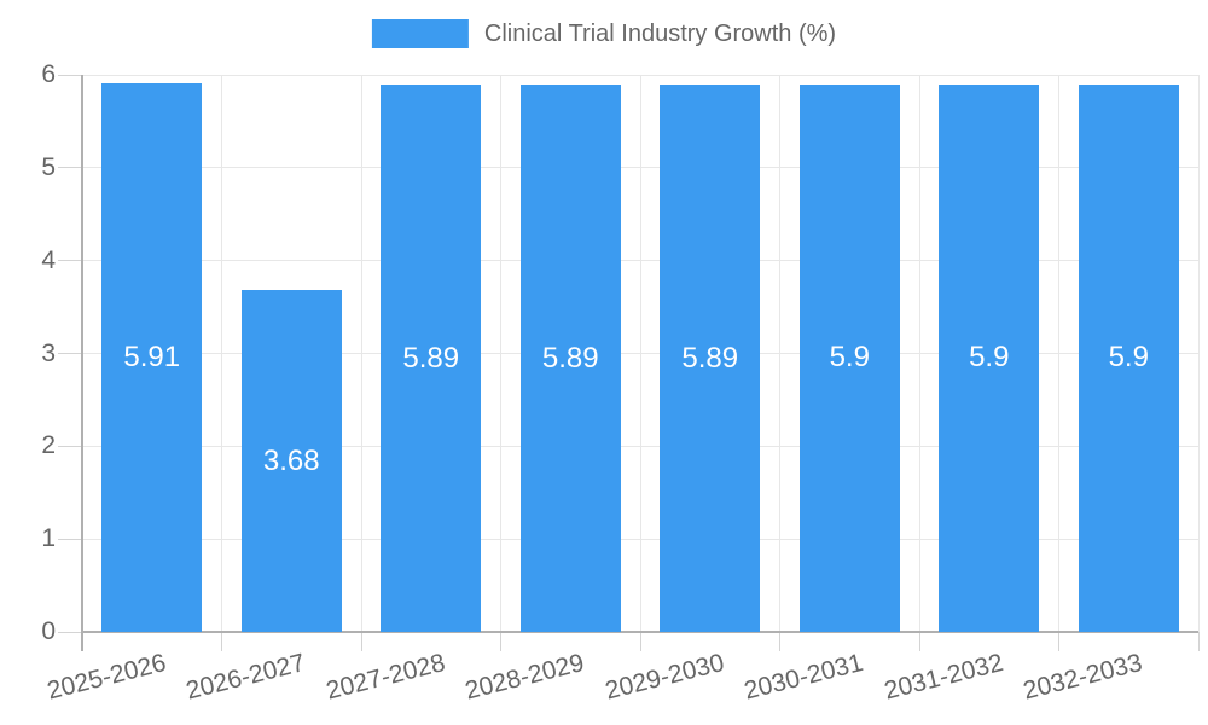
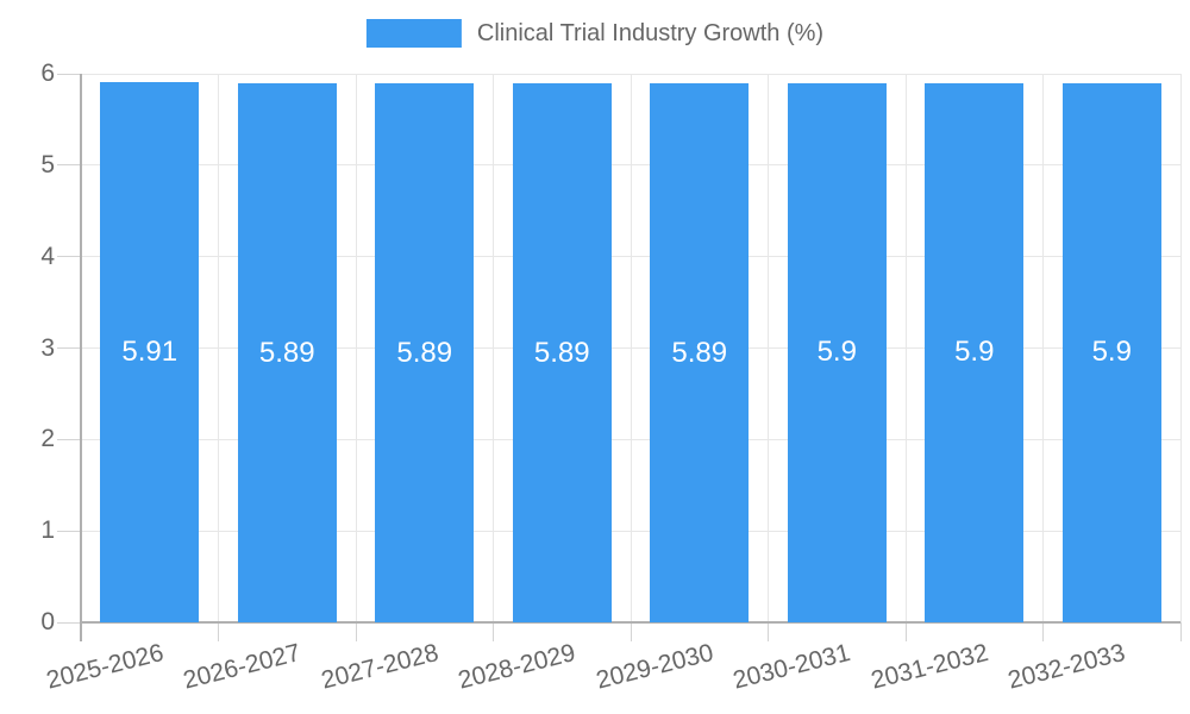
2026-2027: 3.68 -> 5.89
